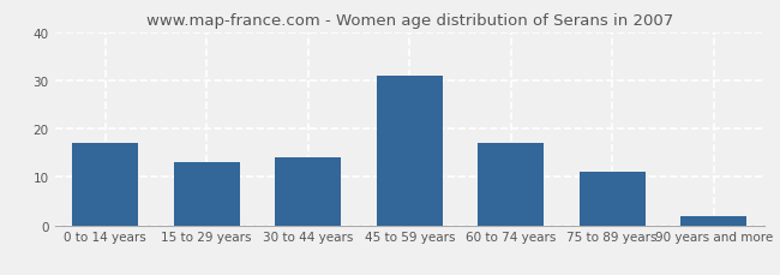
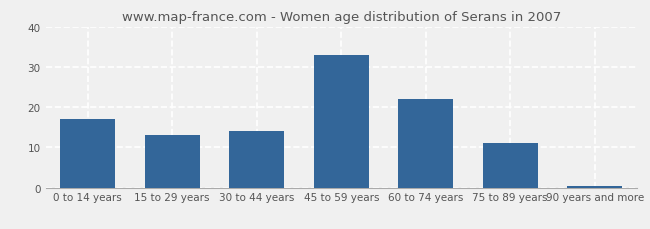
45 to 59 years: 31.0 -> 33.0
60 to 74 years: 17.0 -> 22.0
90 years and more: 2.0 -> 0.5
